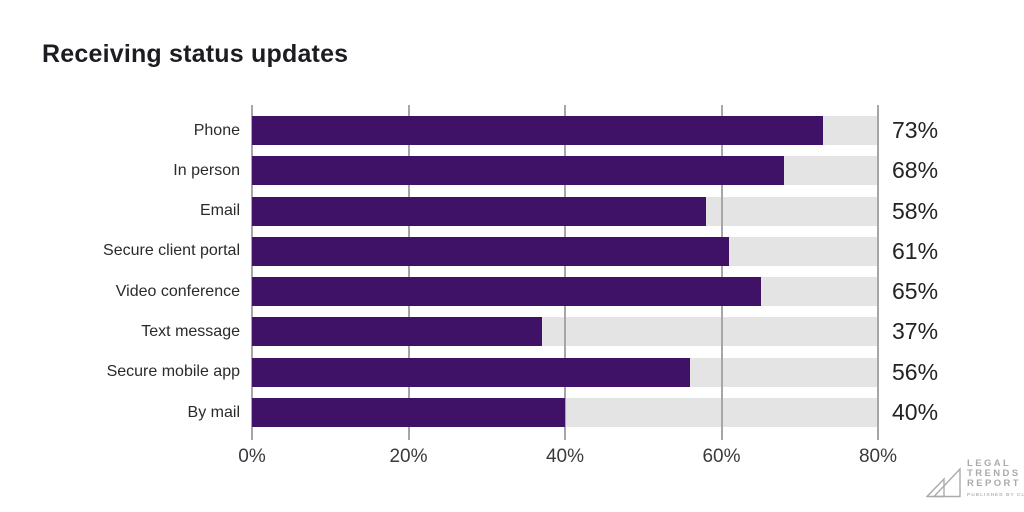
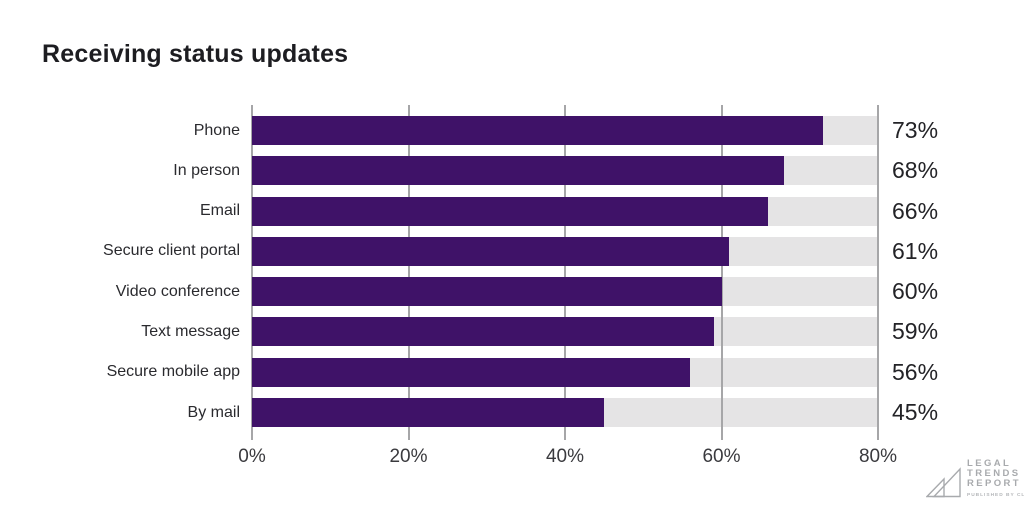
Email: 58% -> 66%
Video conference: 65% -> 60%
Text message: 37% -> 59%
By mail: 40% -> 45%
